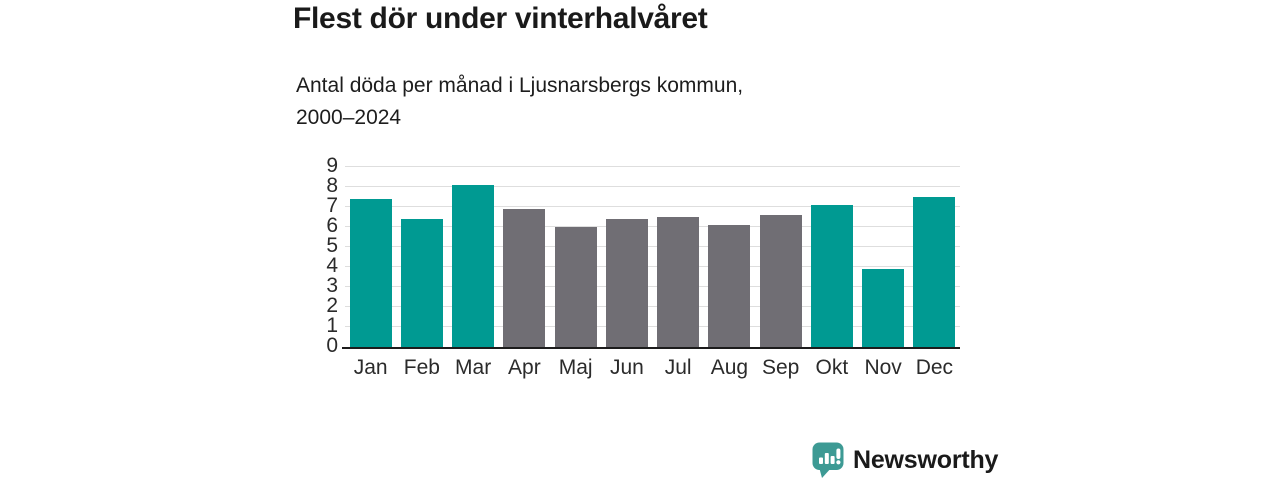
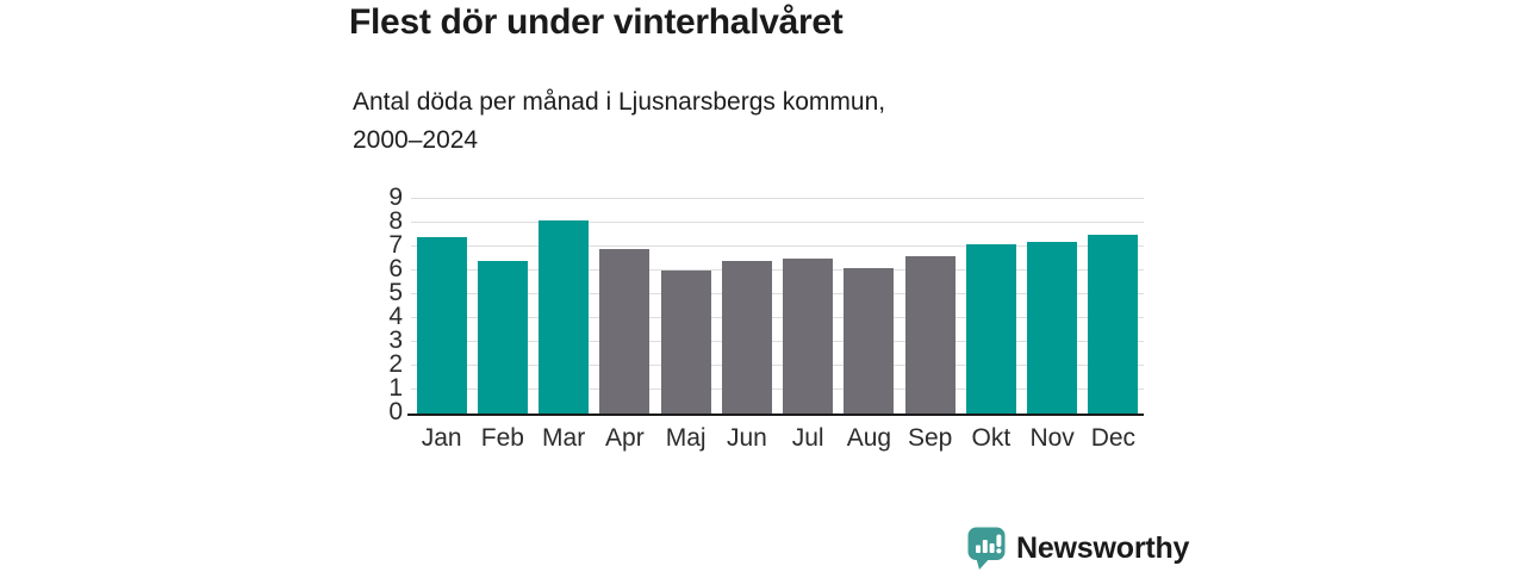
Nov: 3.9 -> 7.2
